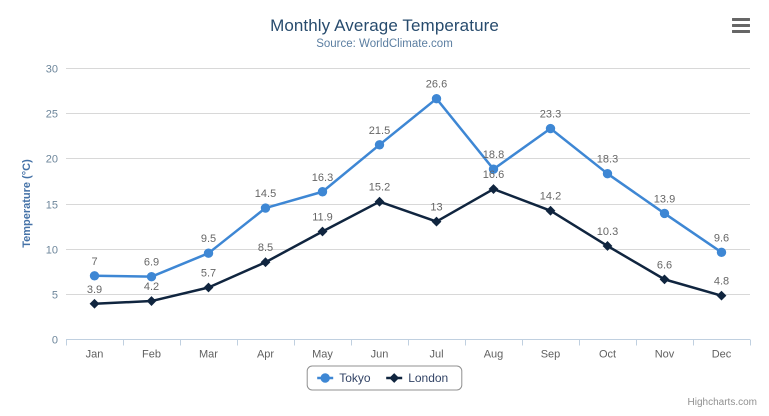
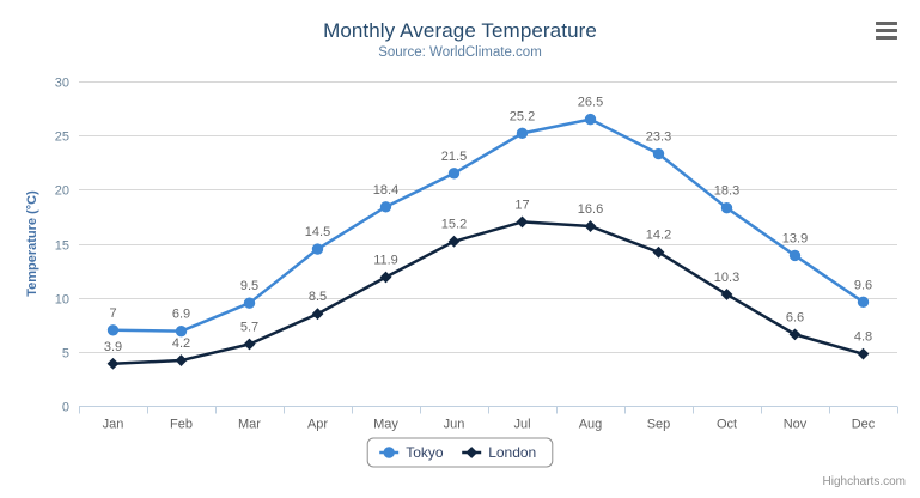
Tokyo/May: 16.3 -> 18.4
Tokyo/Jul: 26.6 -> 25.2
London/Jul: 13 -> 17
Tokyo/Aug: 18.8 -> 26.5
